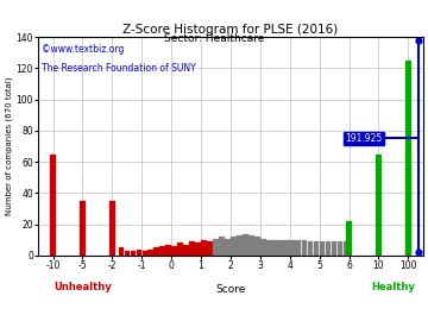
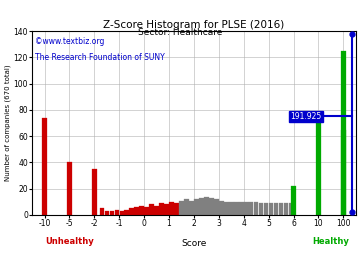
-10: 65 -> 74
-5: 35 -> 40
10: 65 -> 71
